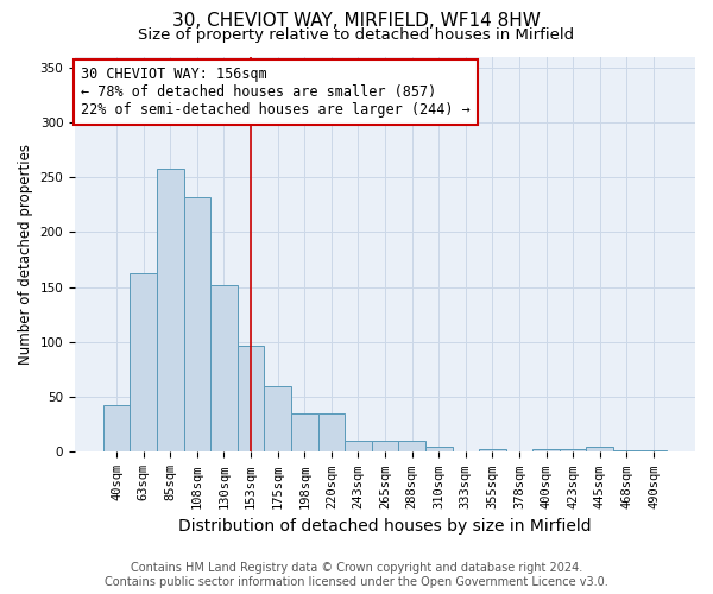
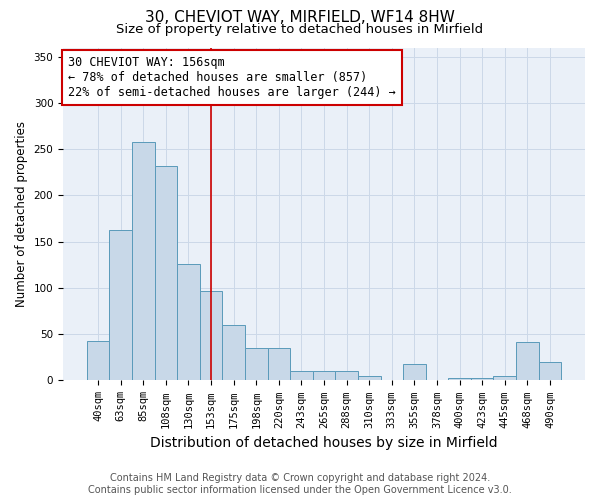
130sqm: 152 -> 126
355sqm: 3 -> 18
468sqm: 2 -> 42
490sqm: 2 -> 20
